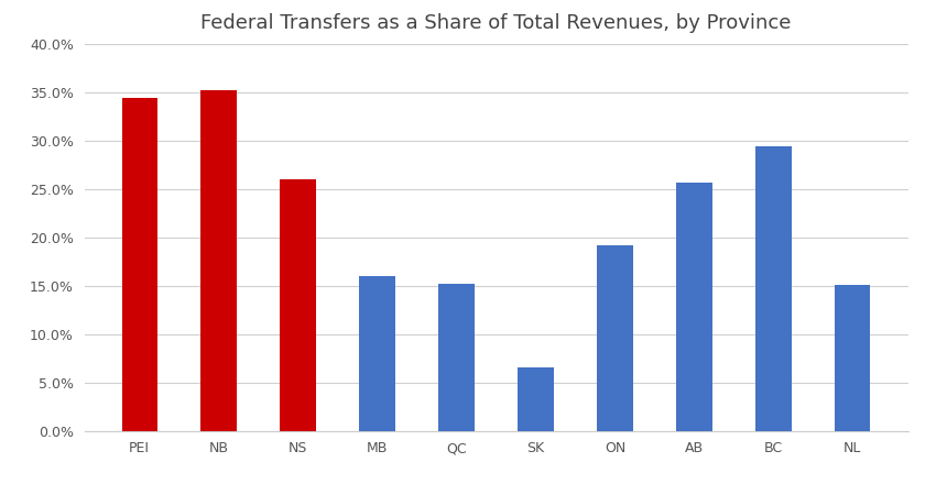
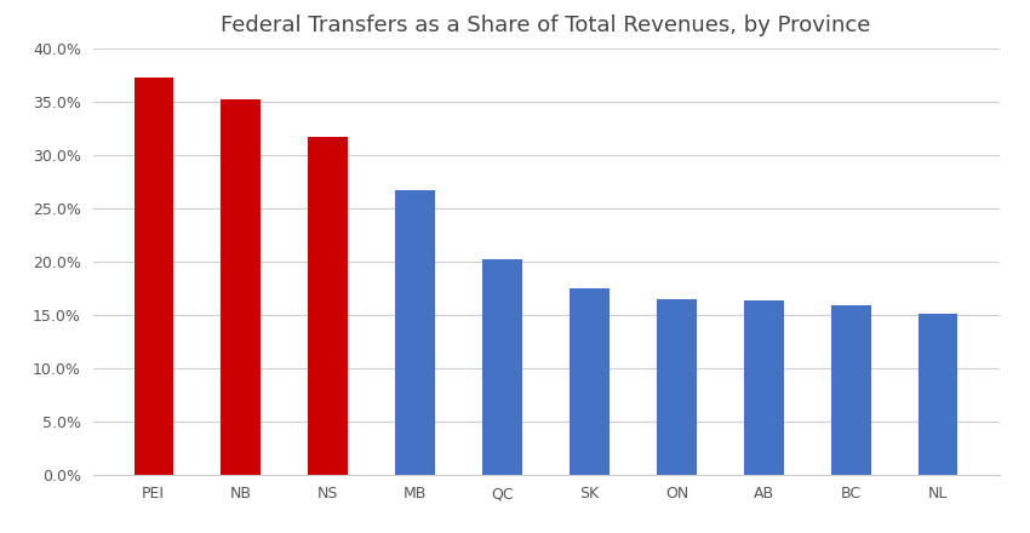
PEI: 34.4% -> 37.2%
NS: 26.0% -> 31.7%
MB: 16.0% -> 26.7%
QC: 15.2% -> 20.2%
SK: 6.6% -> 17.4%
ON: 19.2% -> 16.4%
AB: 25.6% -> 16.3%
BC: 29.4% -> 15.9%
